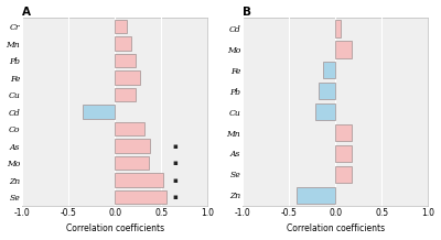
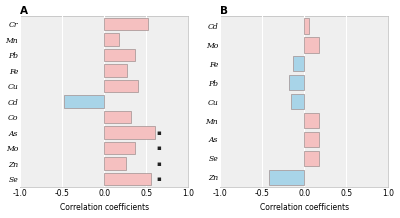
A/Cr: 0.13 -> 0.52
A/Pb: 0.22 -> 0.36
A/Cu: 0.22 -> 0.40
A/Cd: -0.35 -> -0.48
A/As: 0.38 -> 0.60
A/Zn: 0.52 -> 0.26
B/Cu: -0.22 -> -0.16
